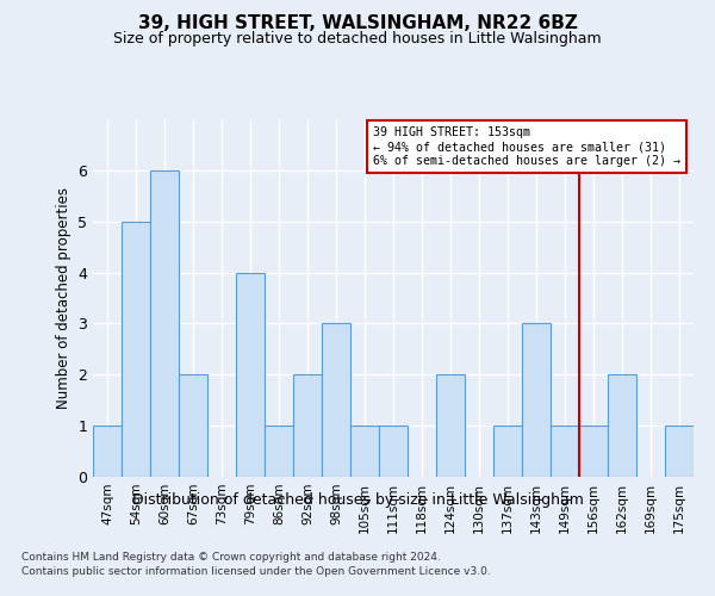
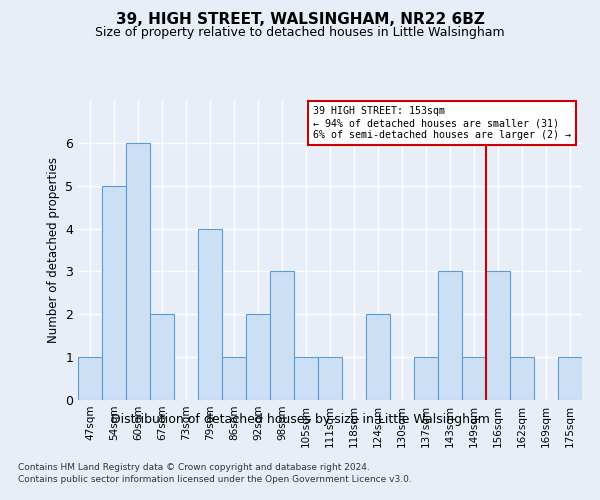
156sqm: 1 -> 3
162sqm: 2 -> 1
